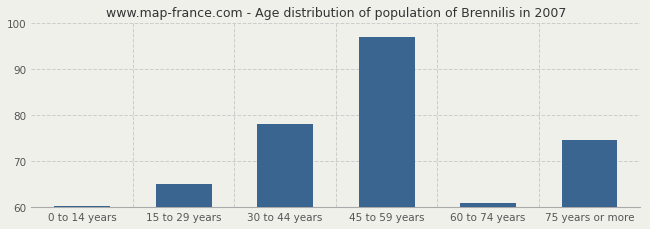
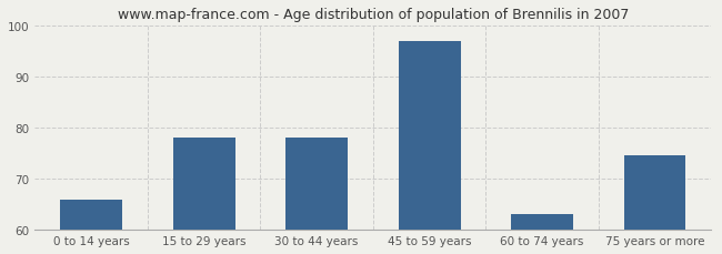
0 to 14 years: 60.2 -> 66.0
15 to 29 years: 65.0 -> 78.0
60 to 74 years: 61.0 -> 63.0
